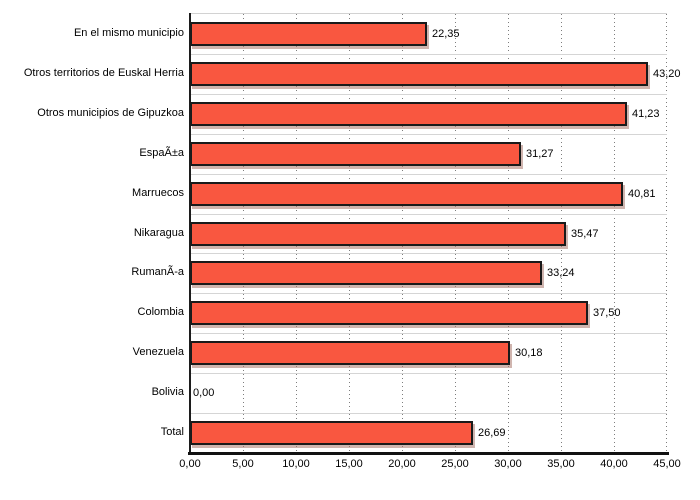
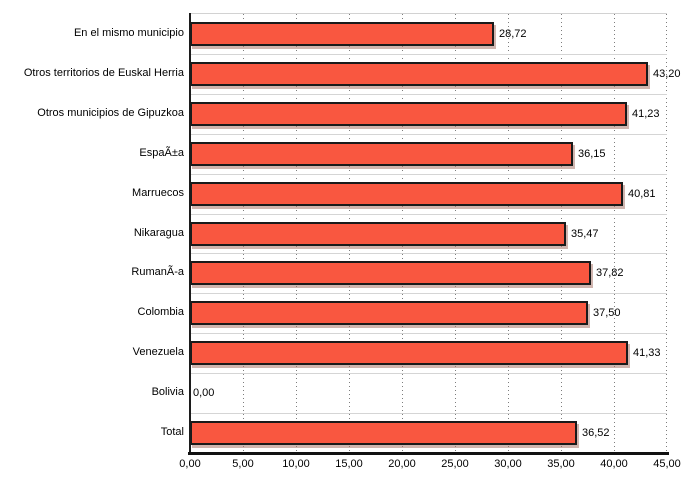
En el mismo municipio: 22,35 -> 28,72
EspaÃ±a: 31,27 -> 36,15
RumanÃ-a: 33,24 -> 37,82
Venezuela: 30,18 -> 41,33
Total: 26,69 -> 36,52
